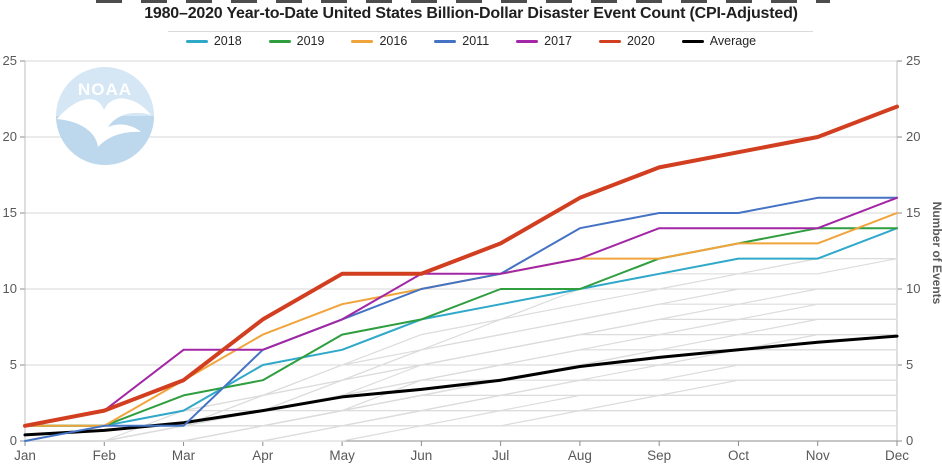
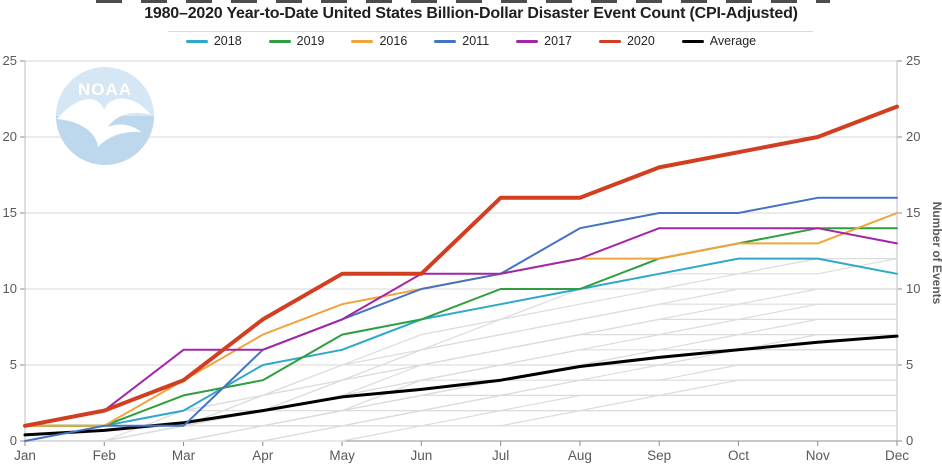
2020/Jul: 13 -> 16
2018/Dec: 14 -> 11
2017/Dec: 16 -> 13
